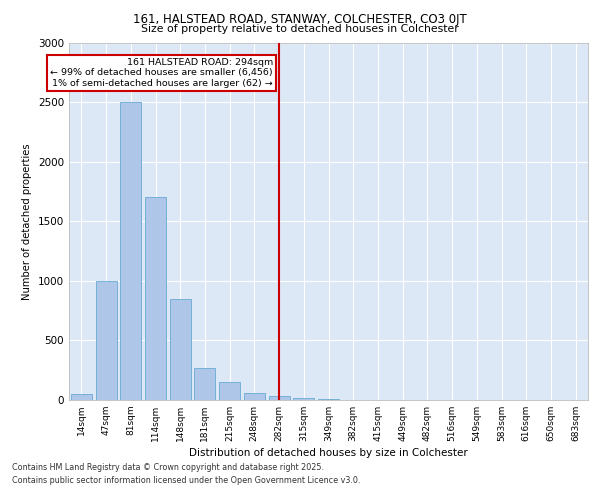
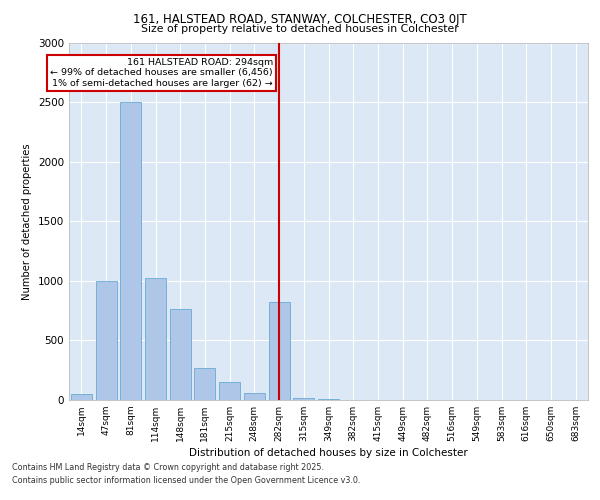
114sqm: 1700 -> 1020
148sqm: 850 -> 760
282sqm: 30 -> 820
